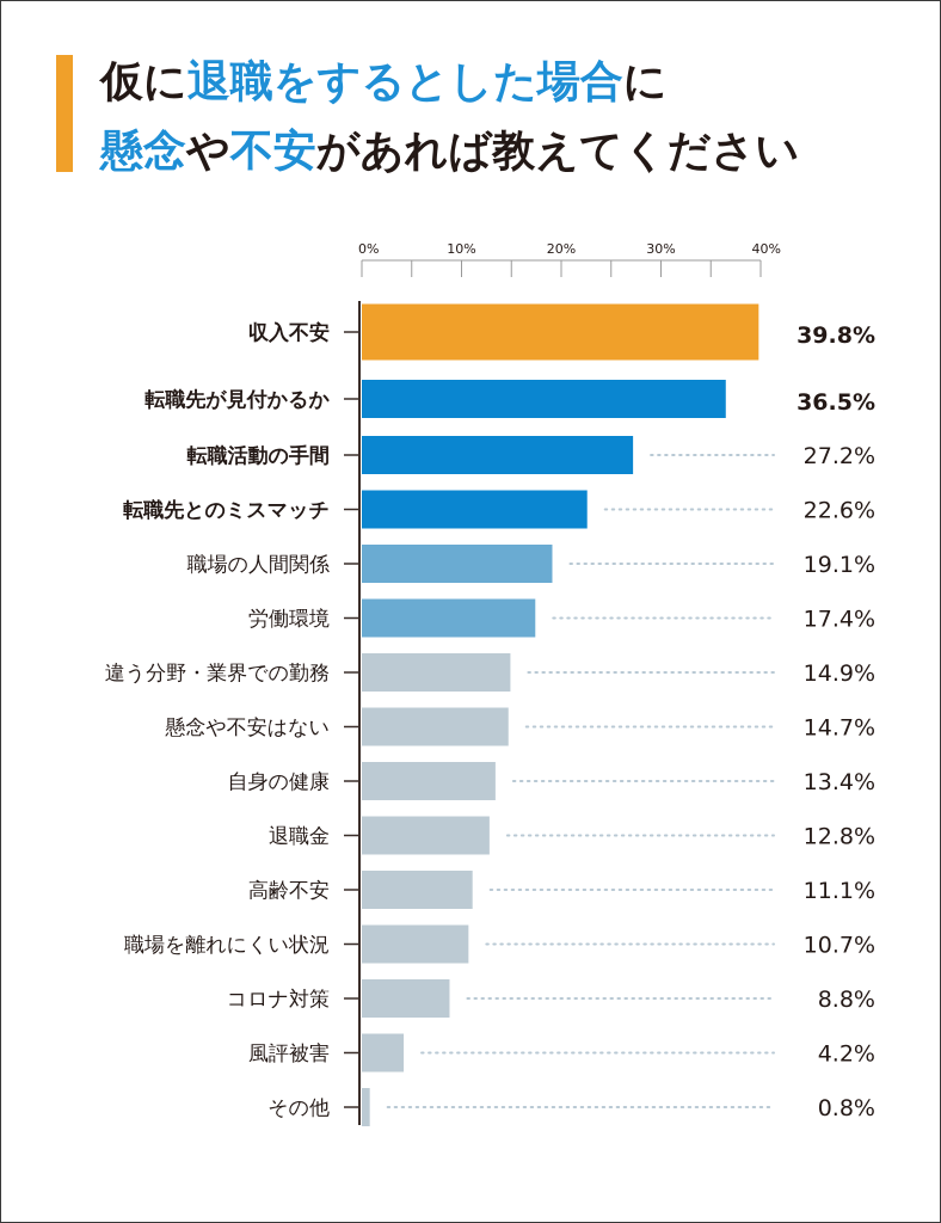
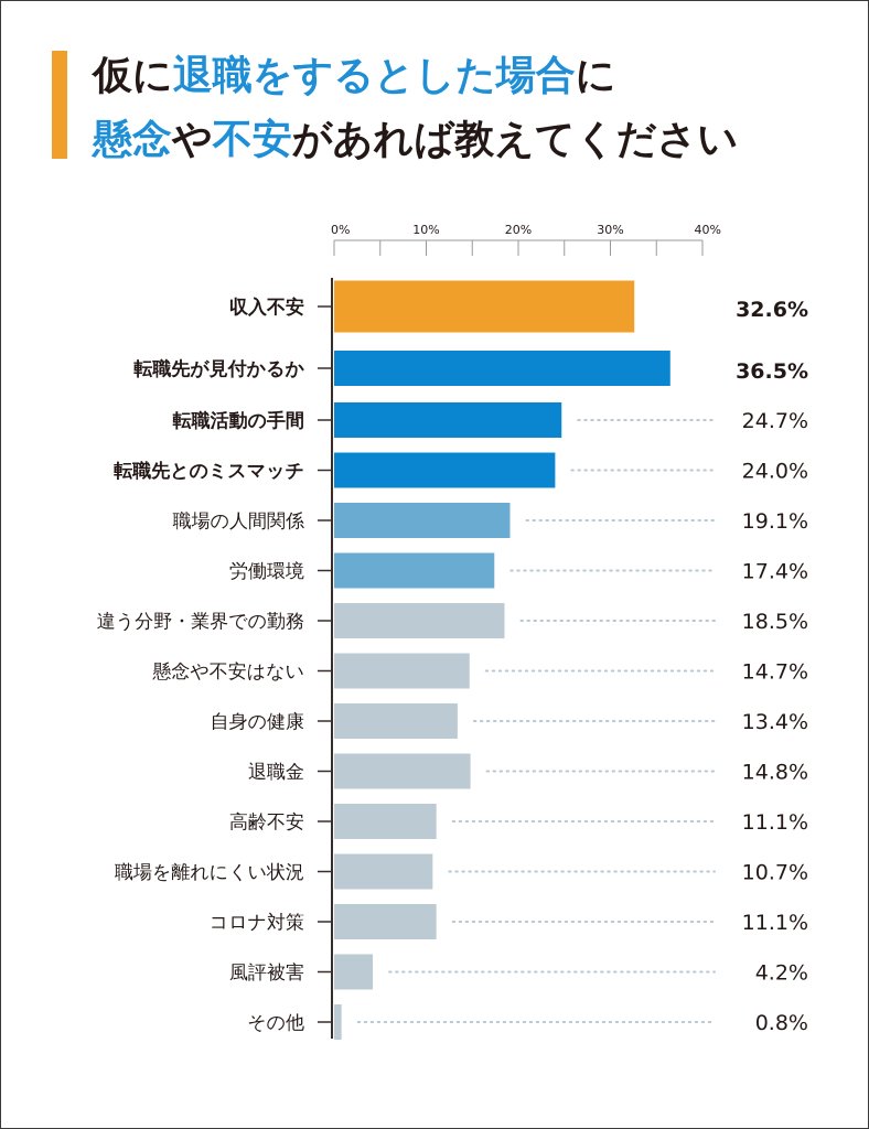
収入不安: 39.8% -> 32.6%
転職活動の手間: 27.2% -> 24.7%
転職先とのミスマッチ: 22.6% -> 24.0%
違う分野・業界での勤務: 14.9% -> 18.5%
退職金: 12.8% -> 14.8%
コロナ対策: 8.8% -> 11.1%
